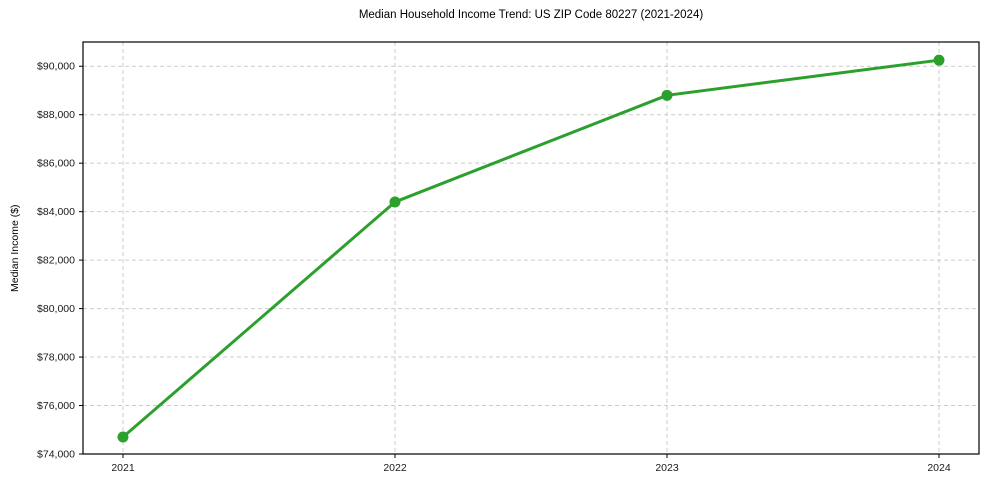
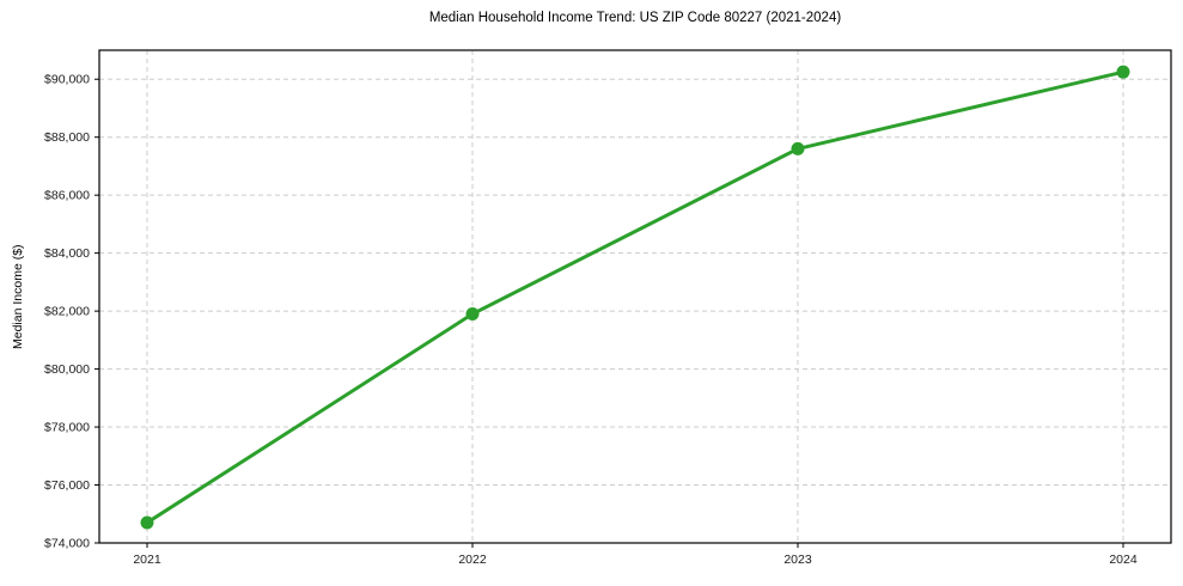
2022: $84400 -> $81900
2023: $88800 -> $87600
